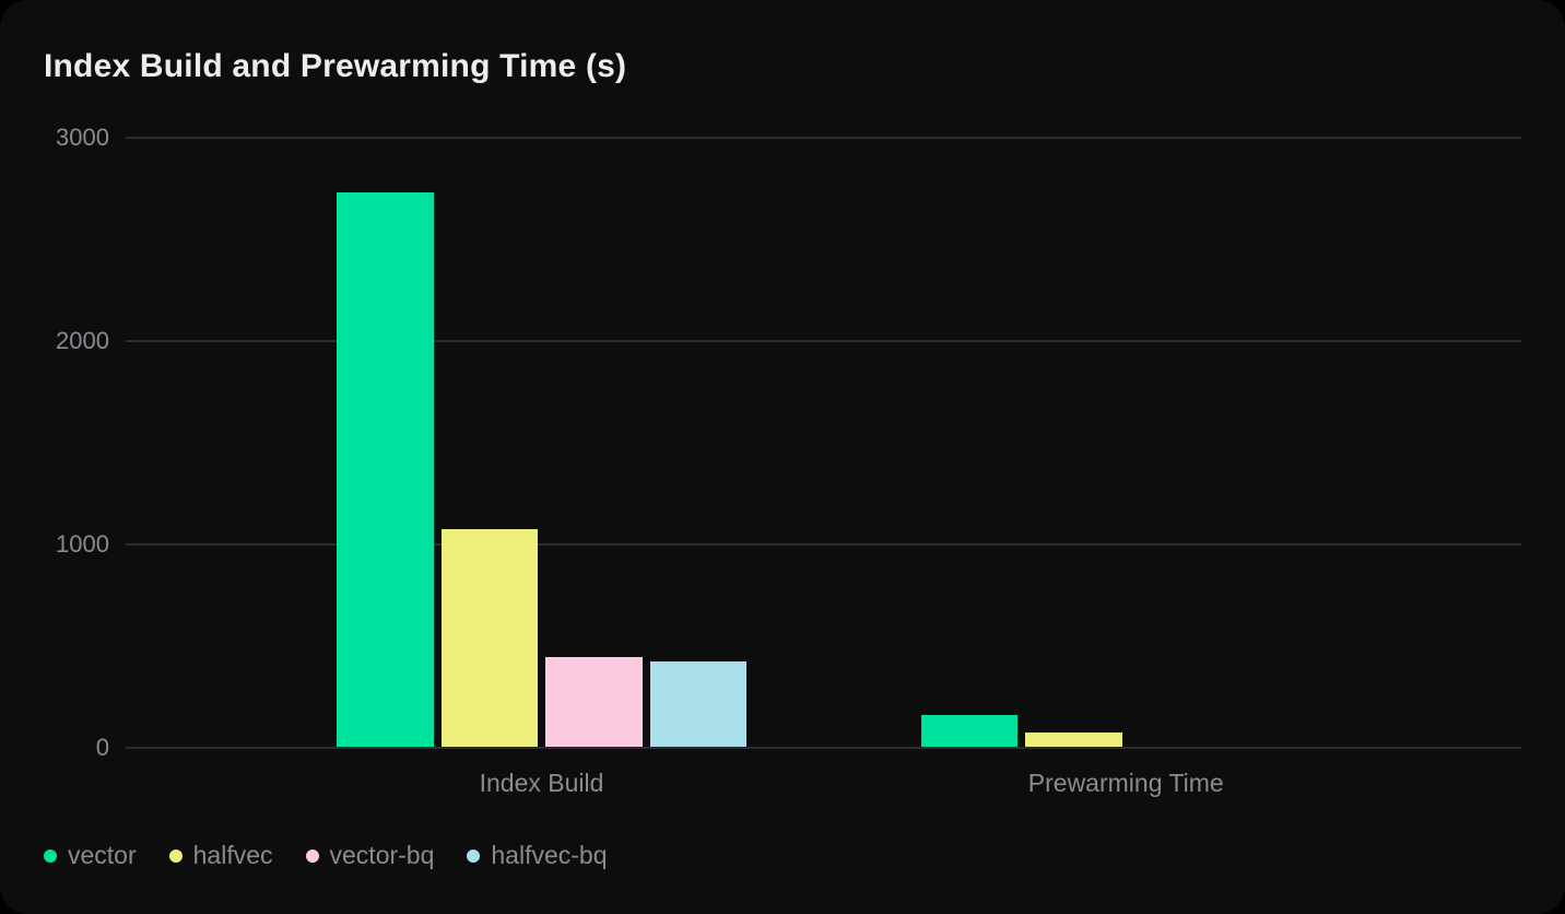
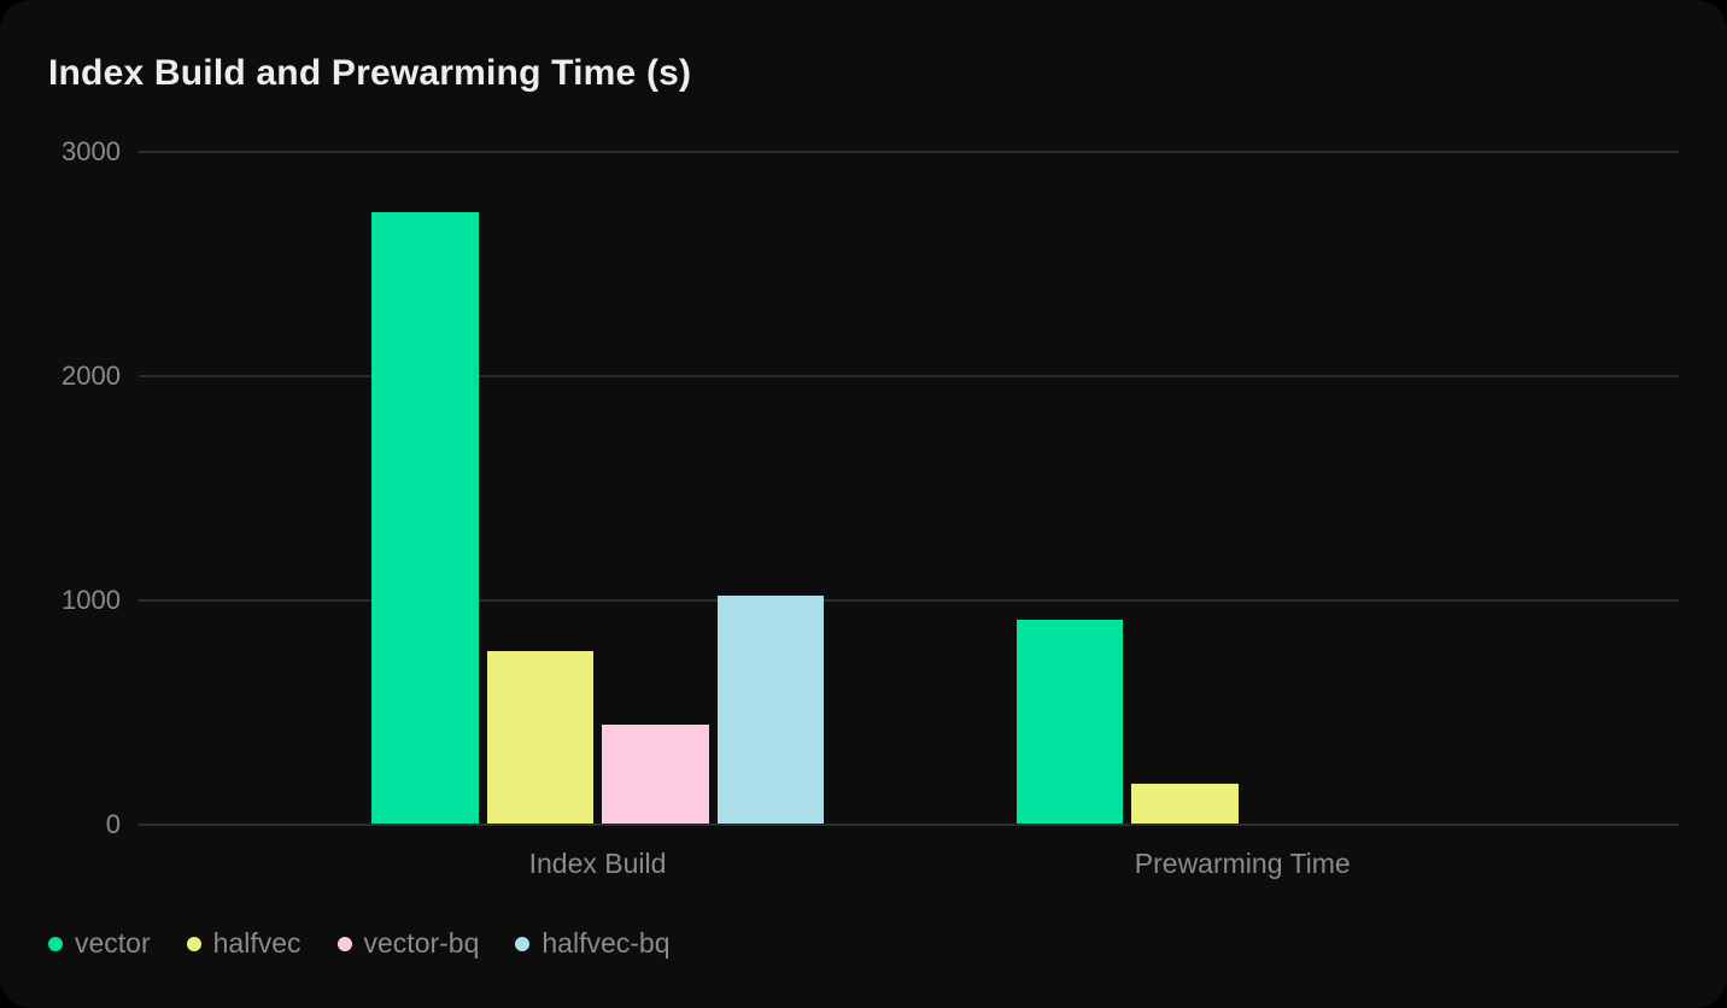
halfvec/Index Build: 1080 -> 770
halfvec-bq/Index Build: 420 -> 1020
vector/Prewarming Time: 160 -> 910
halfvec/Prewarming Time: 70 -> 180
